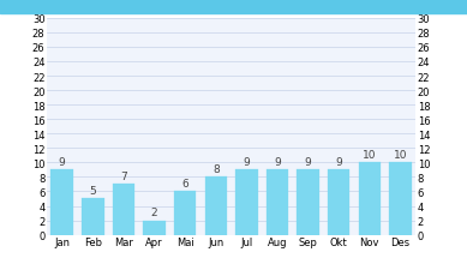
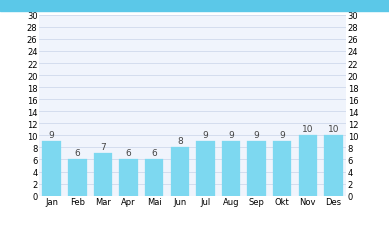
Feb: 5 -> 6
Apr: 2 -> 6
